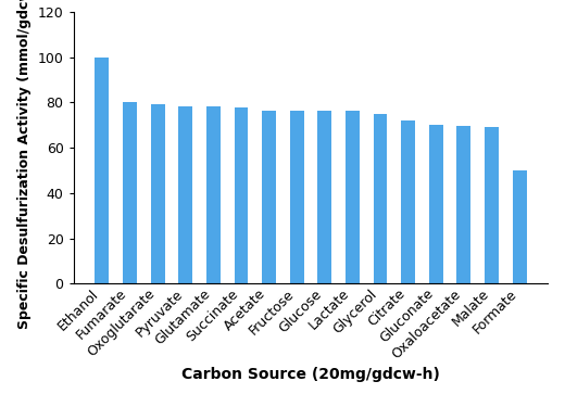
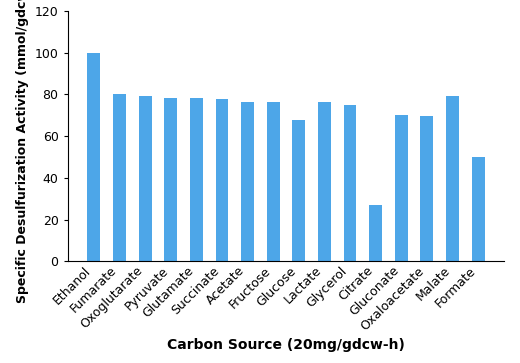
Glucose: 76.5 -> 67.5
Citrate: 72.0 -> 27.0
Malate: 69.0 -> 79.0
